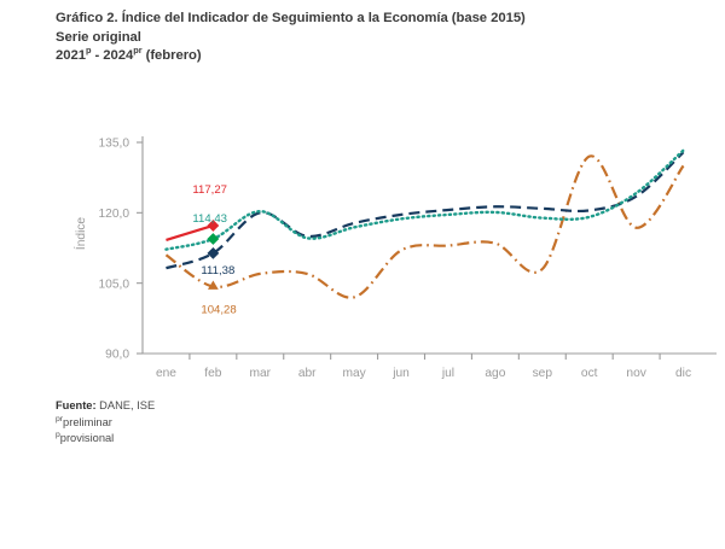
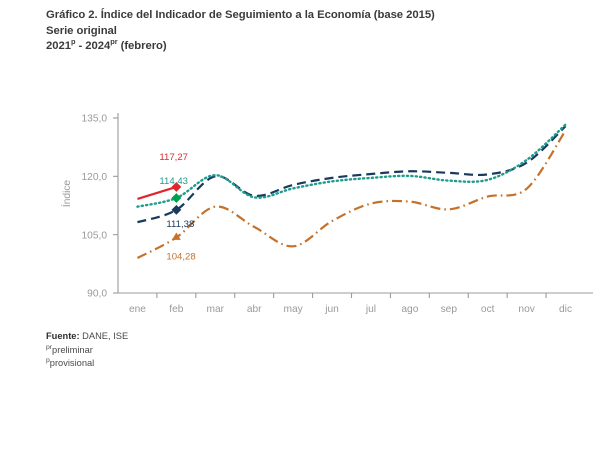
2021/ene: 111 -> 99
2021/mar: 107 -> 112
2021/jun: 112 -> 108
2021/sep: 108 -> 112
2021/oct: 132 -> 115
2021/dic: 130 -> 132
